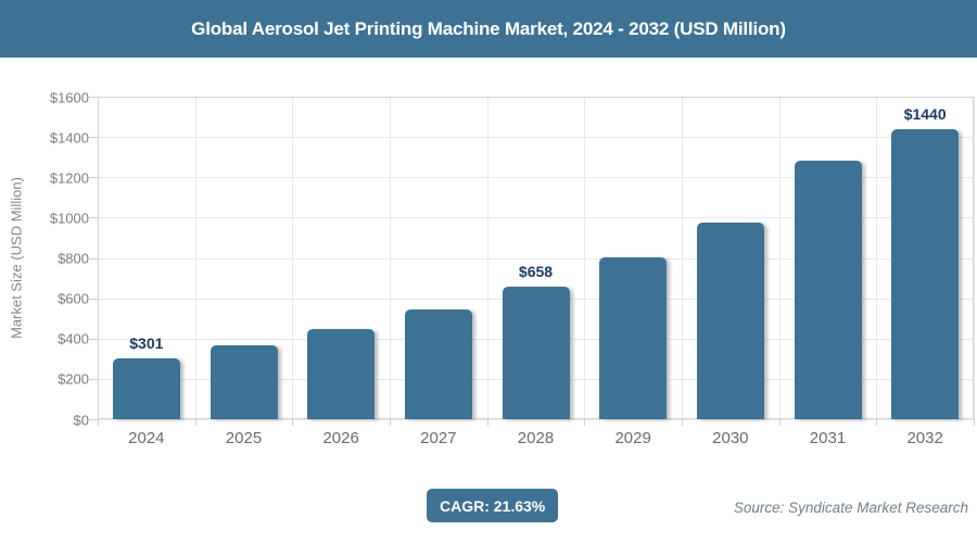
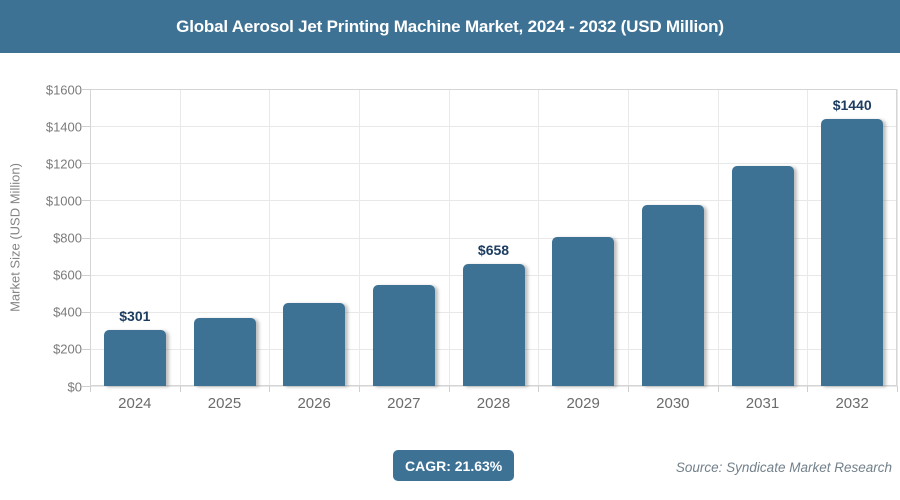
2031: $1280 -> $1180
